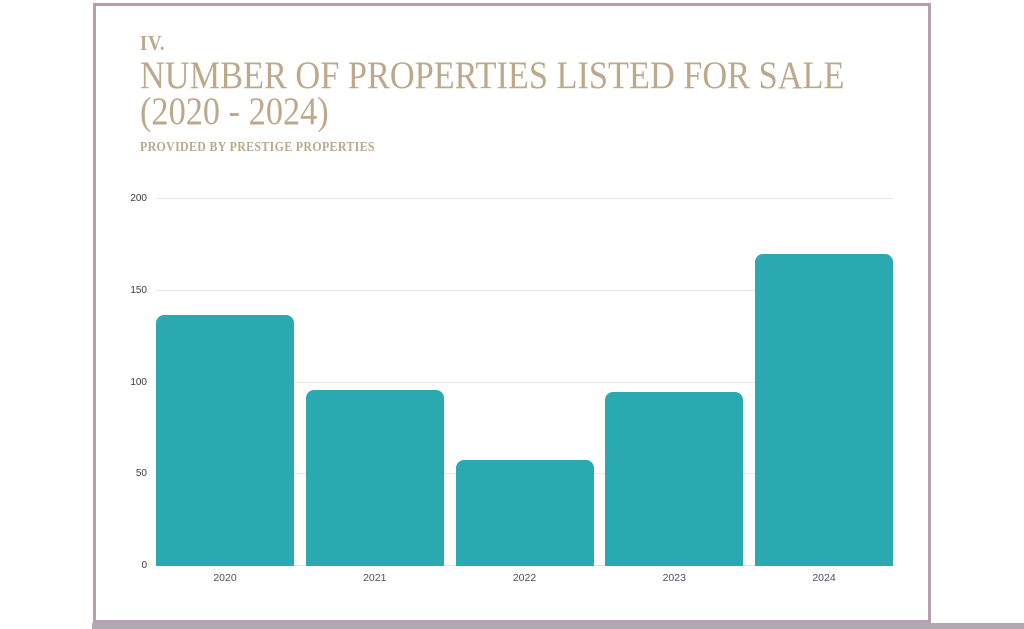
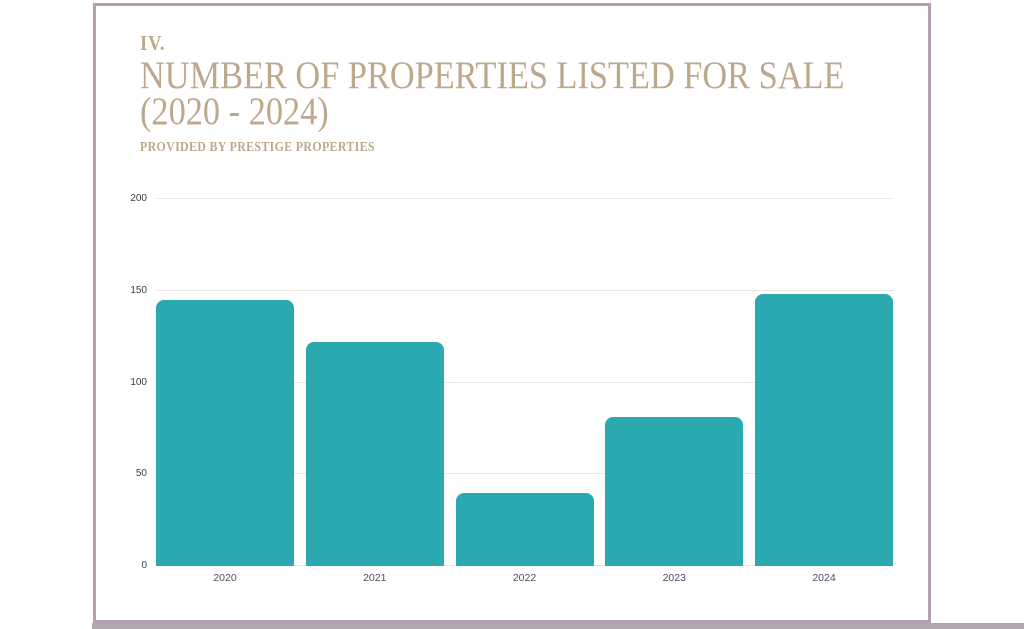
2020: 137 -> 145
2021: 96 -> 122
2022: 58 -> 40
2023: 95 -> 81
2024: 170 -> 148
